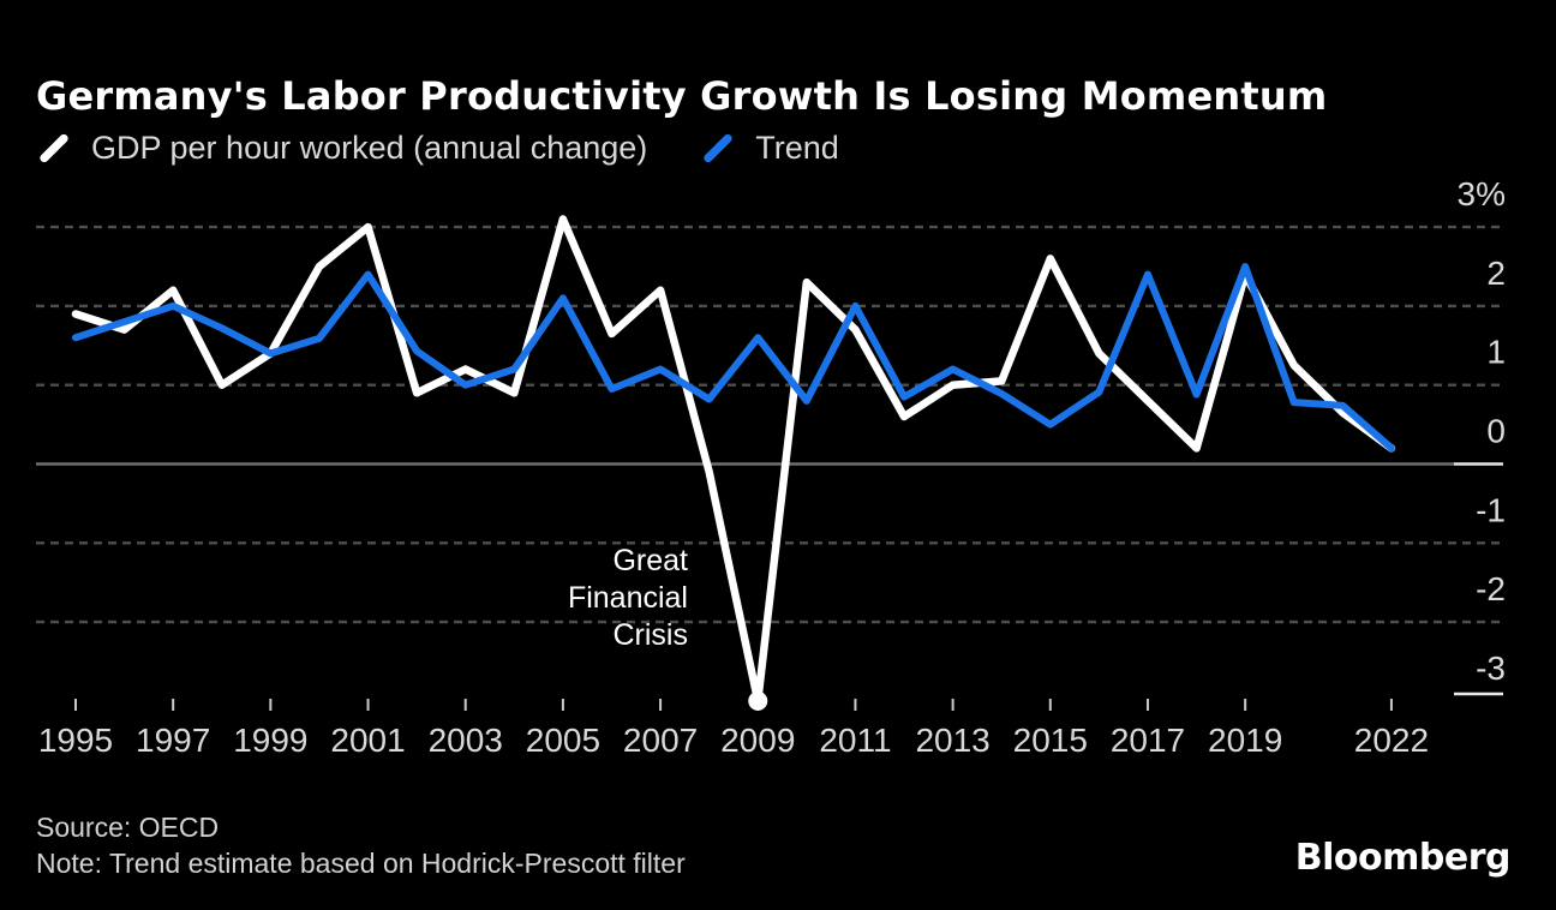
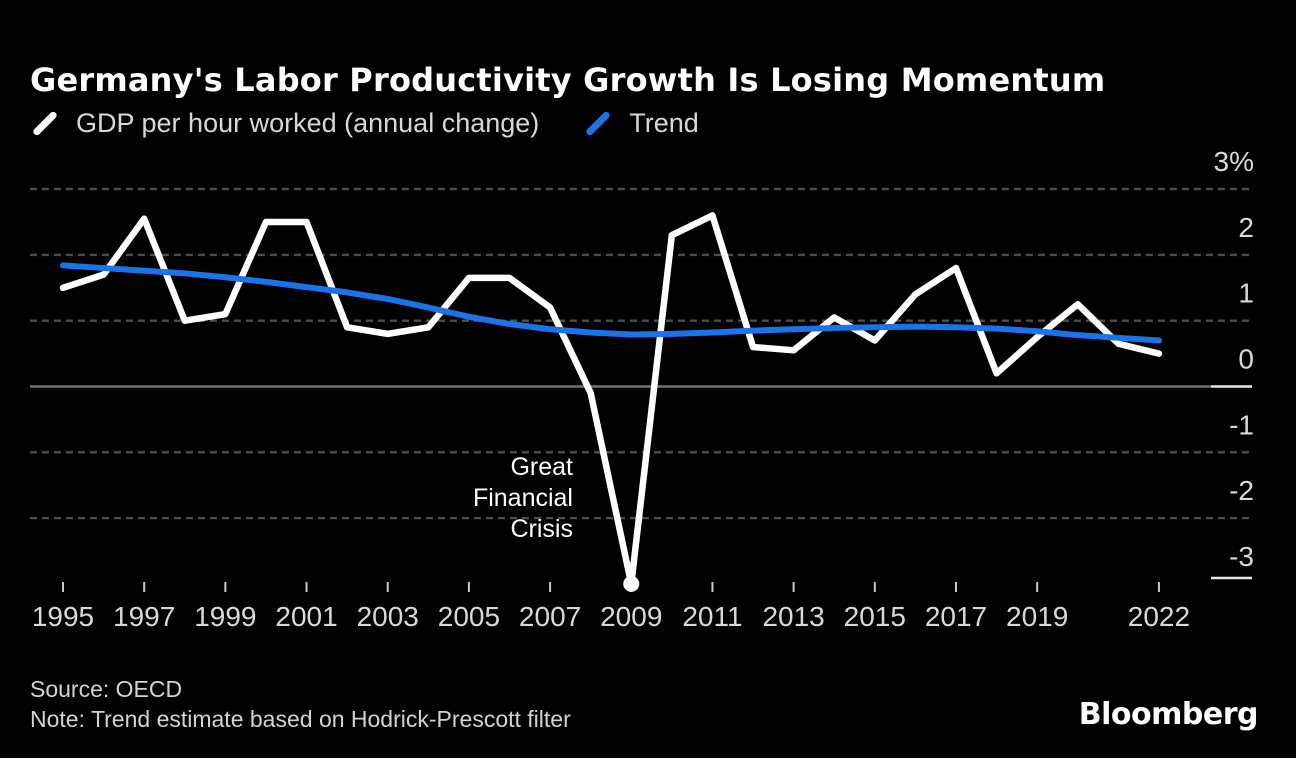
GDP per hour worked (annual change)/1995: 1.9% -> 1.5%
Trend/1995: 1.6% -> 1.8%
GDP per hour worked (annual change)/1997: 2.2% -> 2.5%
Trend/1997: 2.0% -> 1.8%
GDP per hour worked (annual change)/1999: 1.4% -> 1.1%
Trend/1999: 1.4% -> 1.7%
GDP per hour worked (annual change)/2001: 3.0% -> 2.5%
Trend/2001: 2.4% -> 1.5%
GDP per hour worked (annual change)/2003: 1.2% -> 0.8%
Trend/2003: 1.0% -> 1.3%
GDP per hour worked (annual change)/2005: 3.1% -> 1.6%
Trend/2005: 2.1% -> 1.1%
GDP per hour worked (annual change)/2007: 2.2% -> 1.2%
Trend/2007: 1.2% -> 0.9%
Trend/2009: 1.6% -> 0.8%
GDP per hour worked (annual change)/2011: 1.7% -> 2.6%
Trend/2011: 2.0% -> 0.8%
GDP per hour worked (annual change)/2013: 1.0% -> 0.6%
Trend/2013: 1.2% -> 0.9%
GDP per hour worked (annual change)/2015: 2.6% -> 0.7%
Trend/2015: 0.5% -> 0.9%
GDP per hour worked (annual change)/2017: 0.8% -> 1.8%
Trend/2017: 2.4% -> 0.9%
GDP per hour worked (annual change)/2019: 2.4% -> 0.8%
Trend/2019: 2.5% -> 0.8%
GDP per hour worked (annual change)/2022: 0.2% -> 0.5%
Trend/2022: 0.2% -> 0.7%
